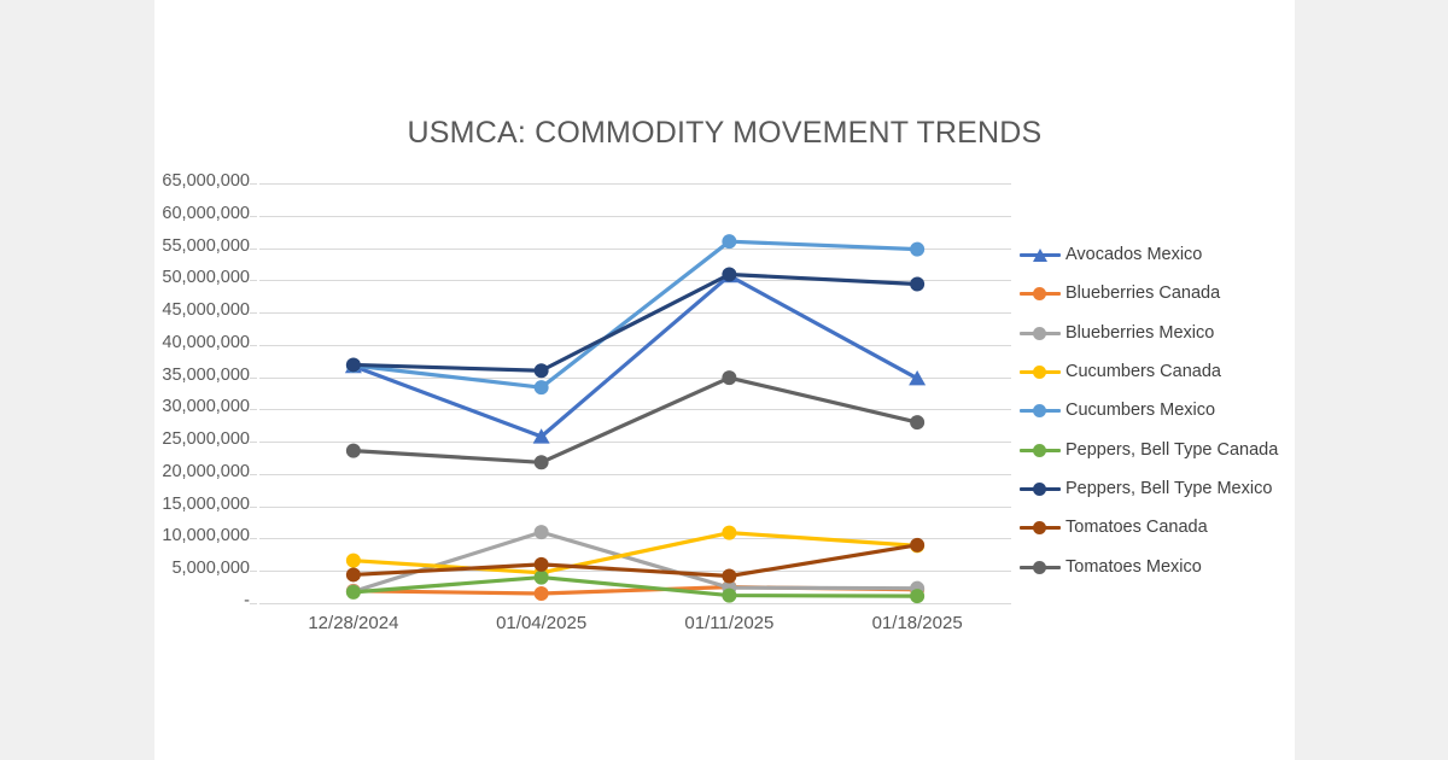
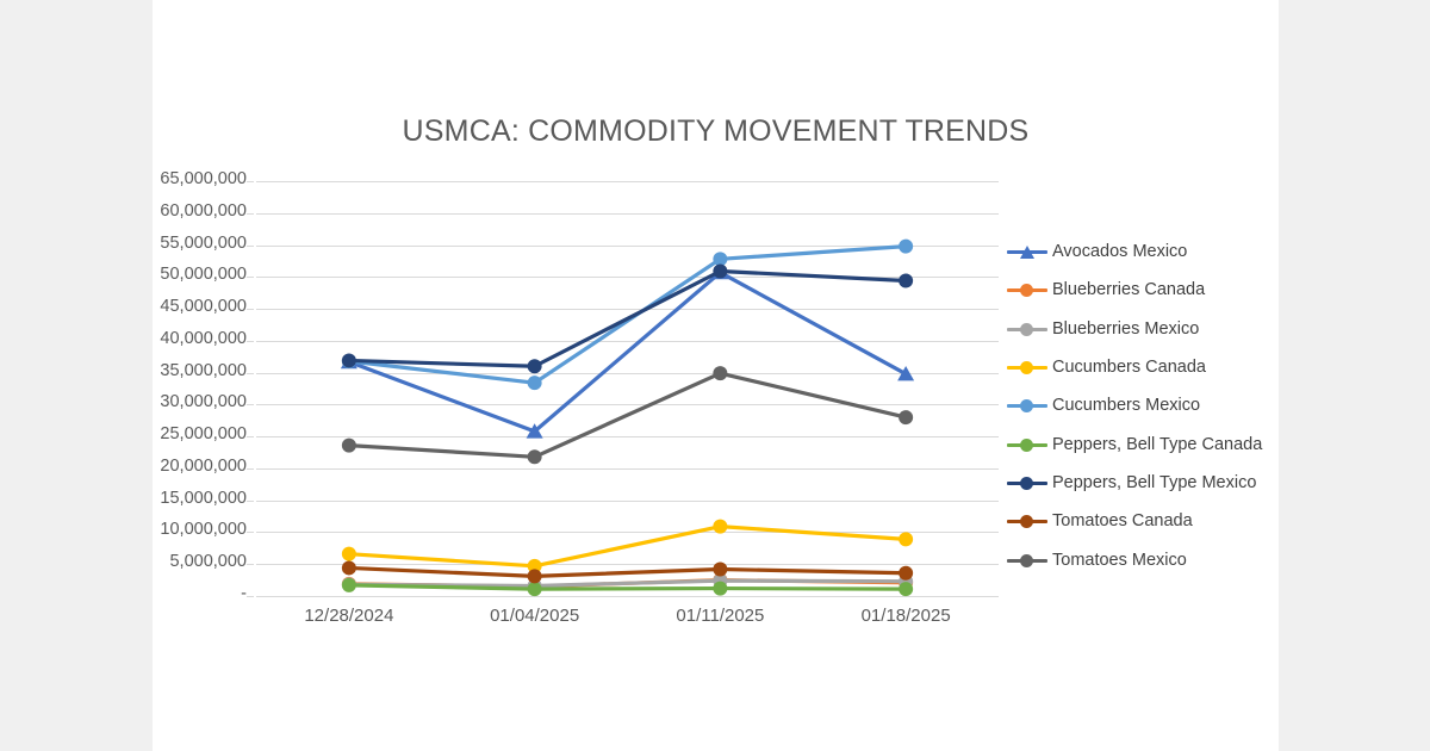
Blueberries Mexico/01/04/2025: 11000000 -> 2000000
Peppers, Bell Type Canada/01/04/2025: 4000000 -> 1000000
Tomatoes Canada/01/04/2025: 6000000 -> 3000000
Cucumbers Mexico/01/11/2025: 56000000 -> 53000000
Tomatoes Canada/01/18/2025: 9000000 -> 4000000
